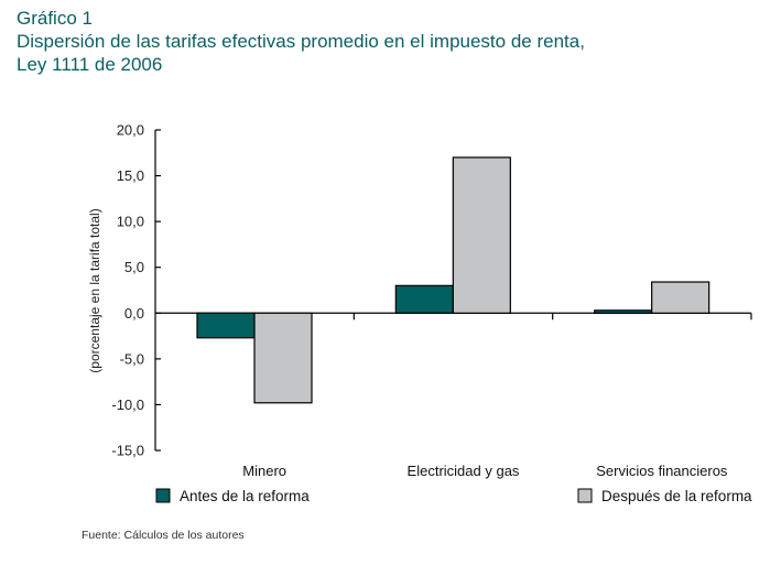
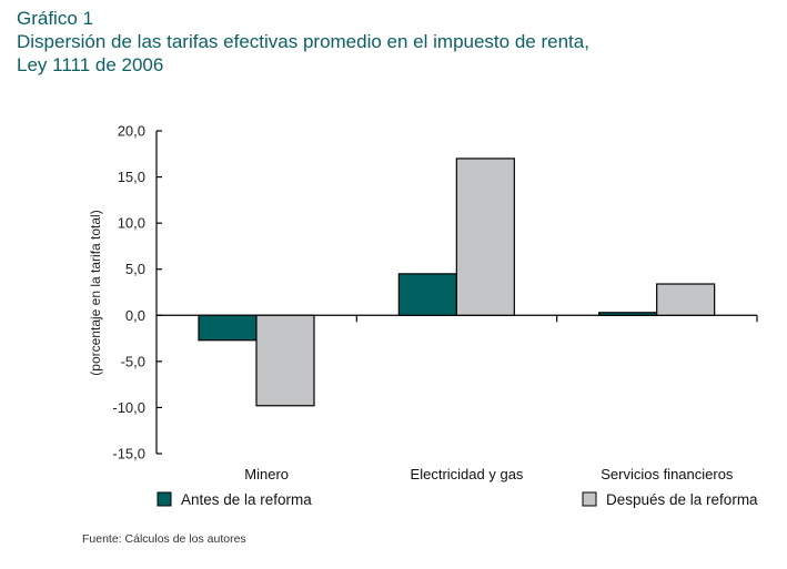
Antes de la reforma/Electricidad y gas: 3 -> 4
